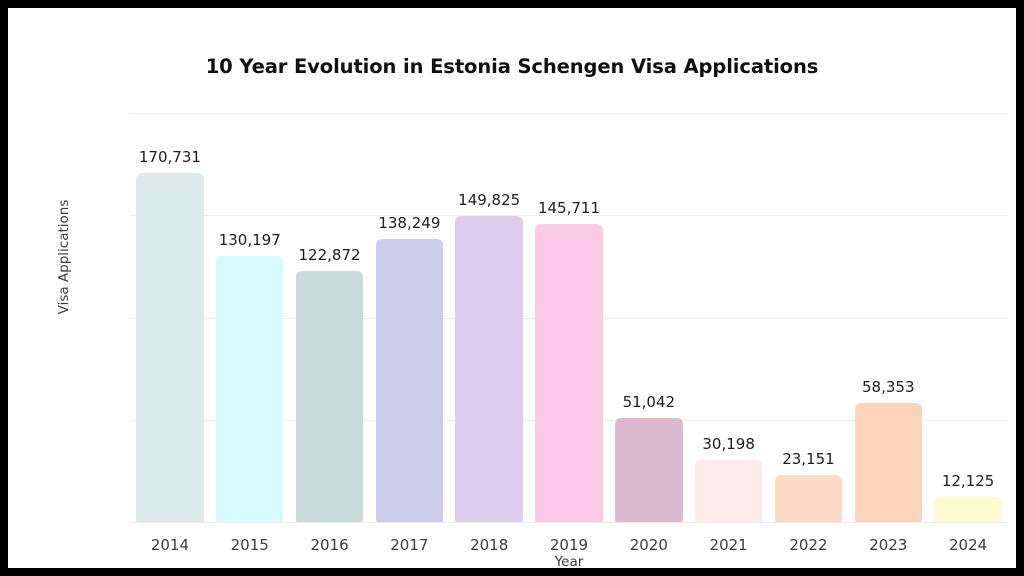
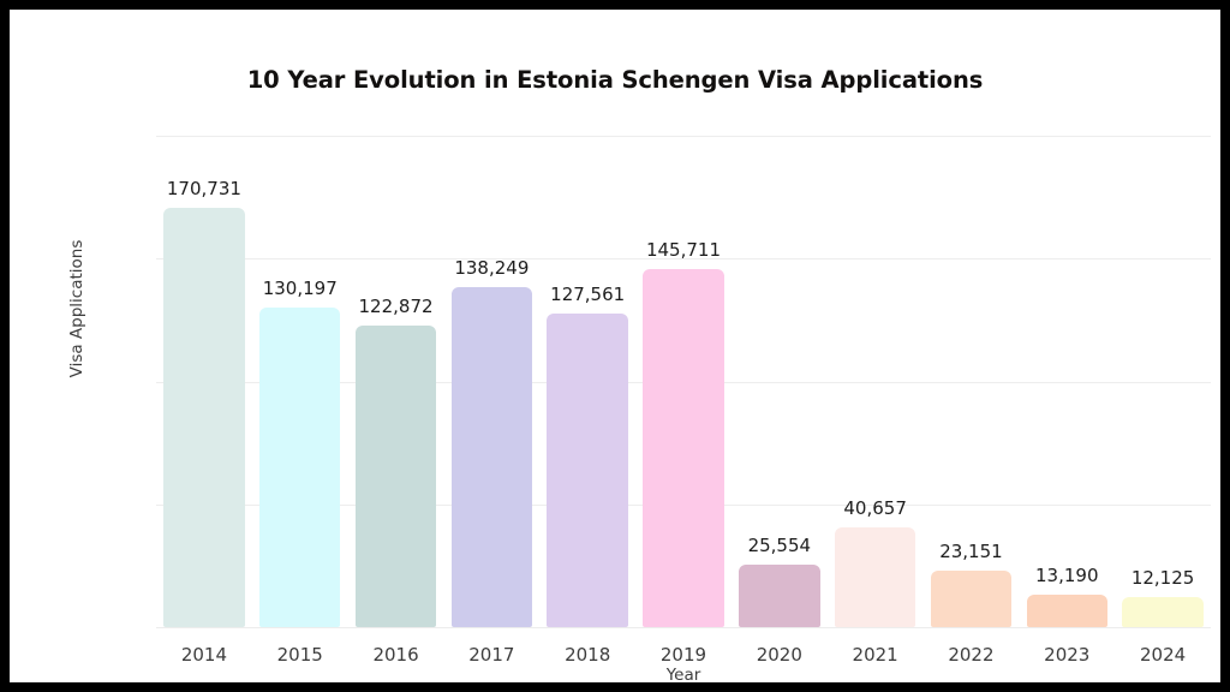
2018: 149,825 -> 127,561
2020: 51,042 -> 25,554
2021: 30,198 -> 40,657
2023: 58,353 -> 13,190
